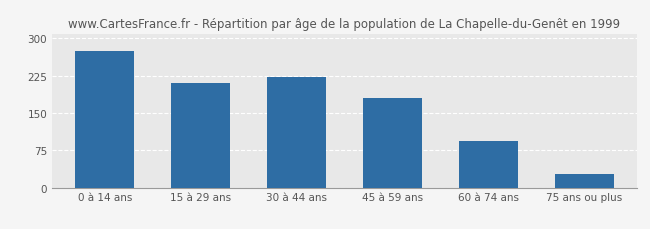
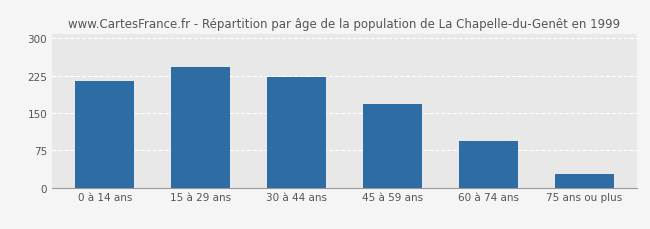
0 à 14 ans: 275 -> 215
15 à 29 ans: 210 -> 242
45 à 59 ans: 180 -> 168
